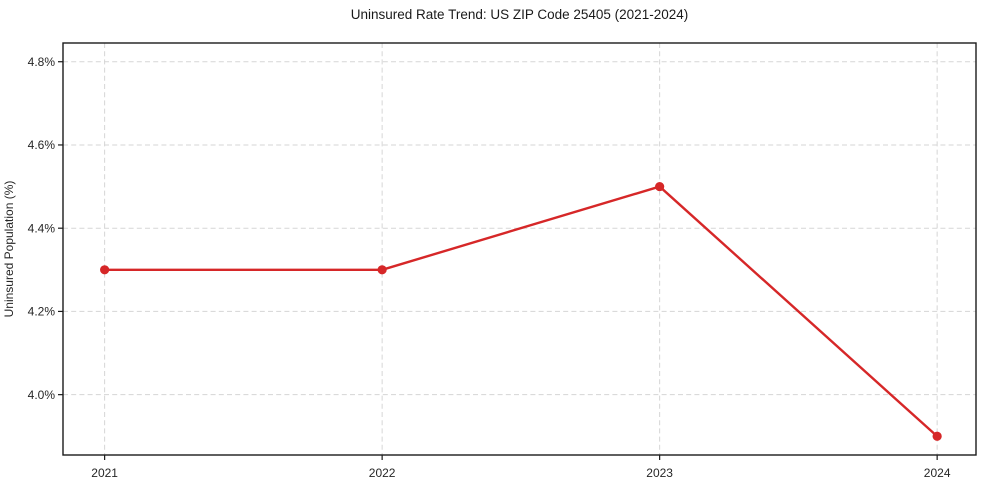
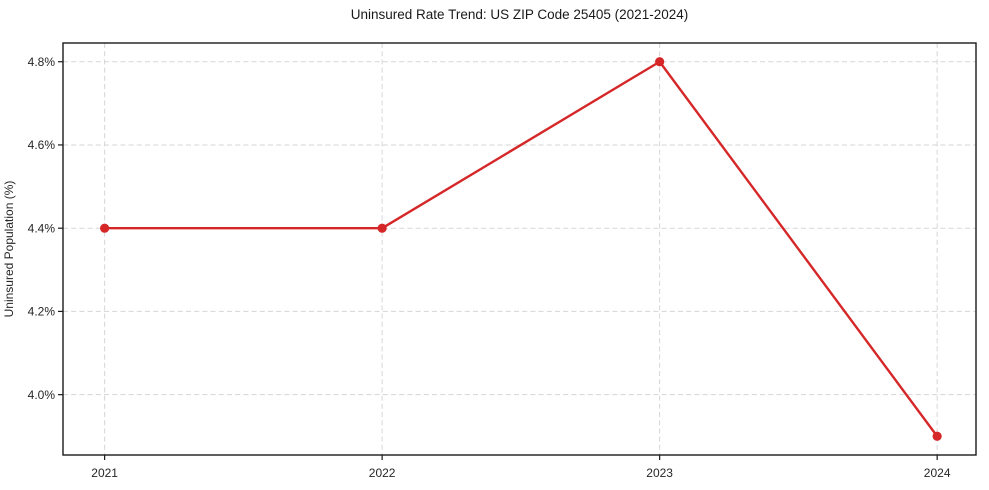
2021: 4.3% -> 4.4%
2022: 4.3% -> 4.4%
2023: 4.5% -> 4.8%
